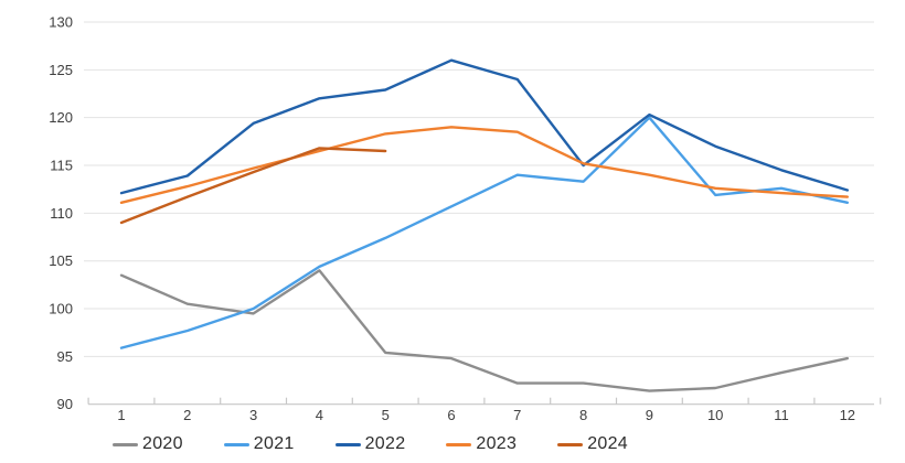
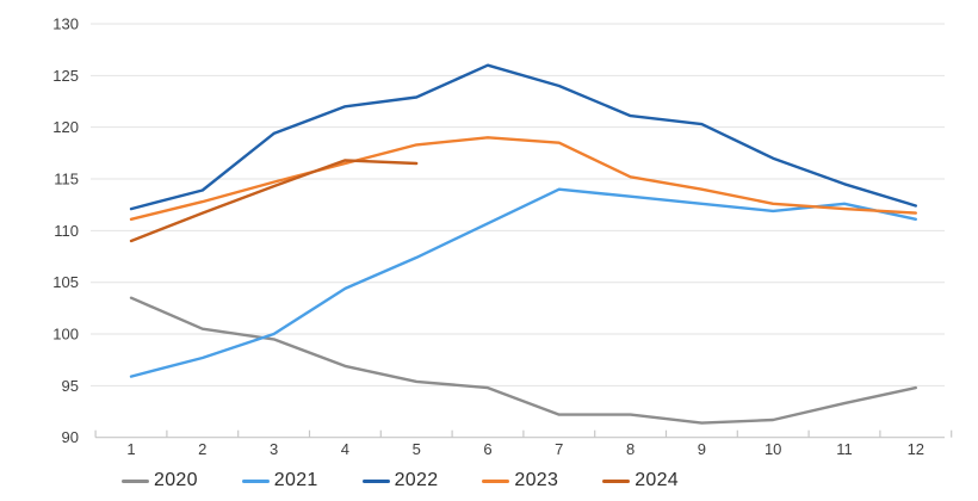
2020/4: 104 -> 97
2022/8: 115 -> 121
2021/9: 120 -> 113
